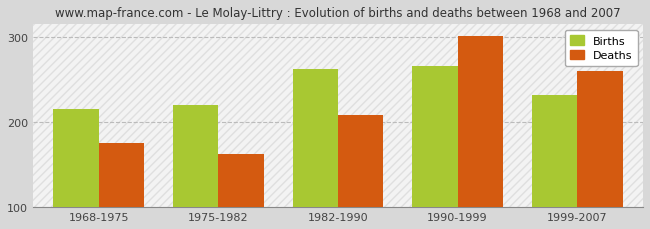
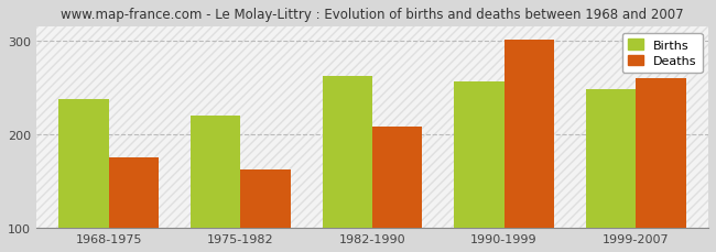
Births/1968-1975: 216 -> 238
Births/1990-1999: 266 -> 257
Births/1999-2007: 232 -> 248
